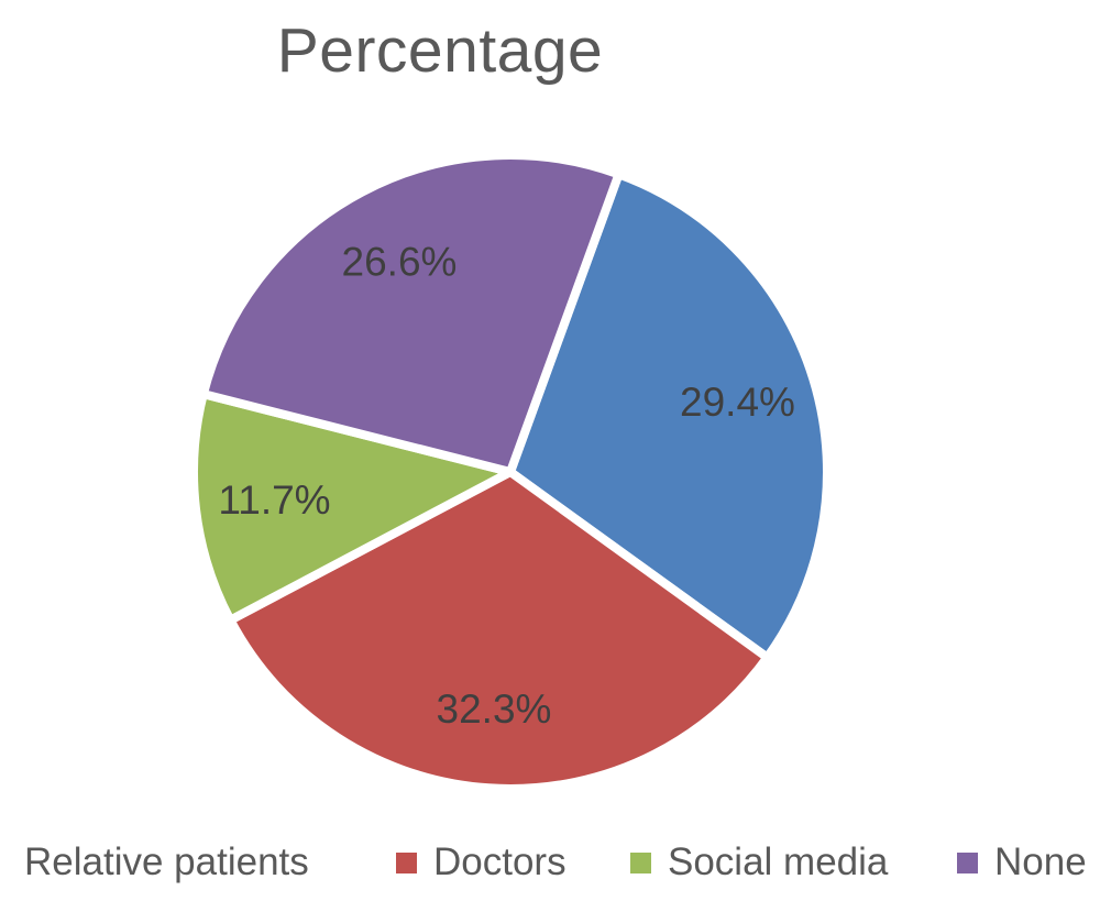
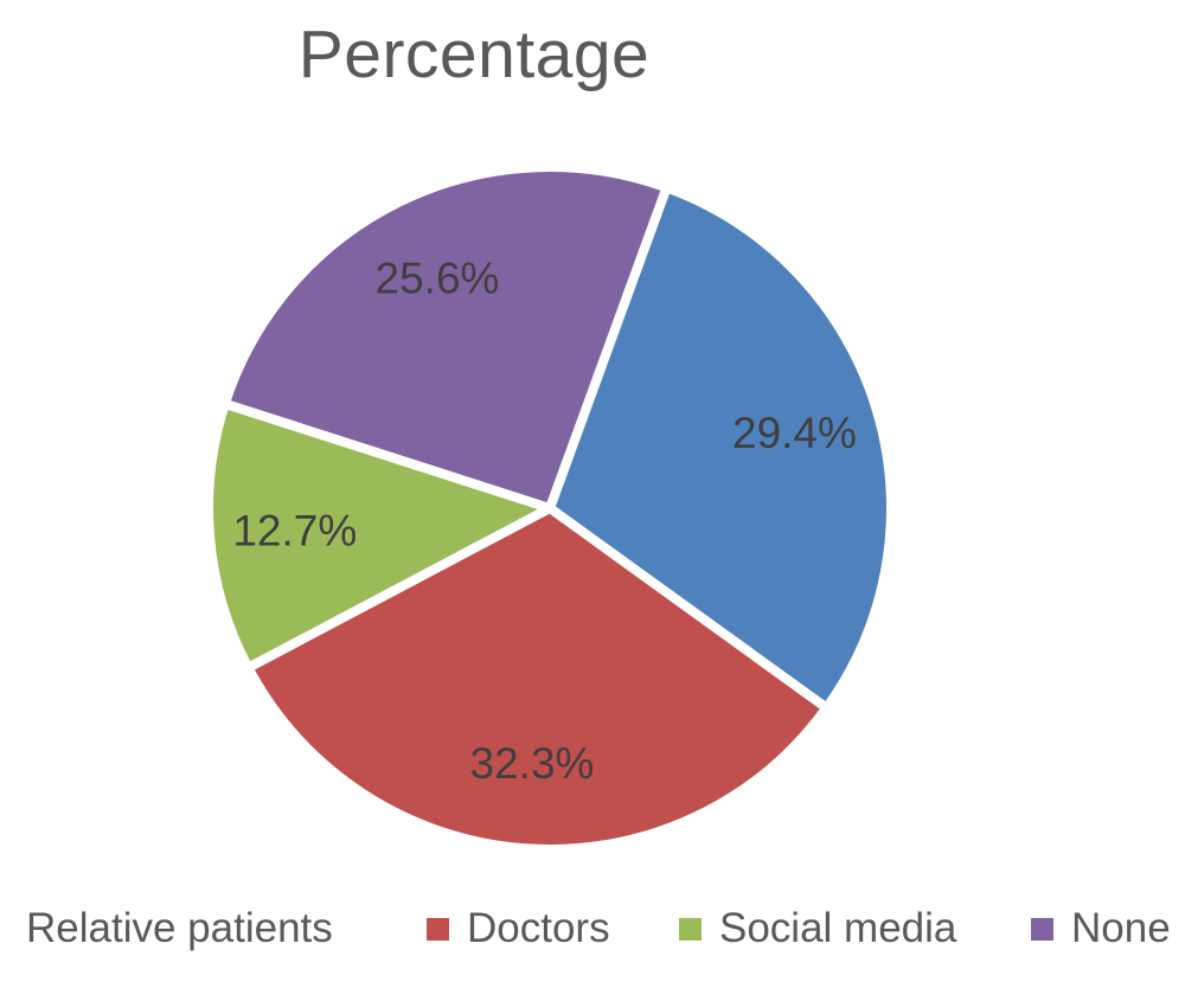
Social media: 11.7% -> 12.7%
None: 26.6% -> 25.6%
